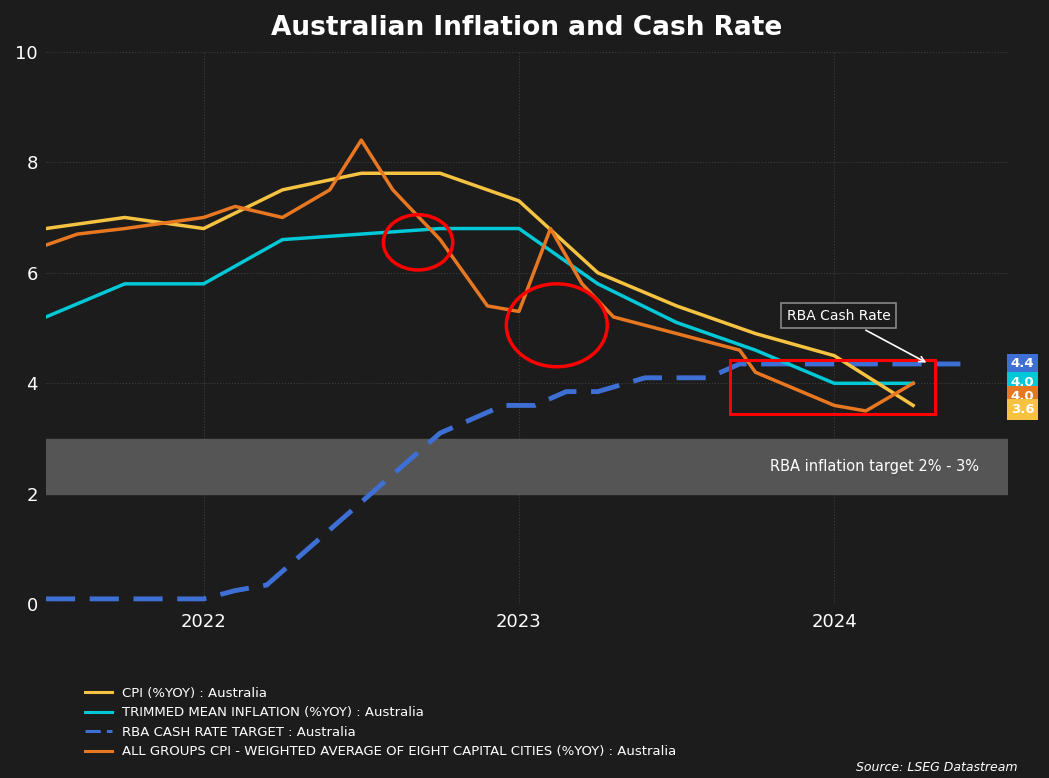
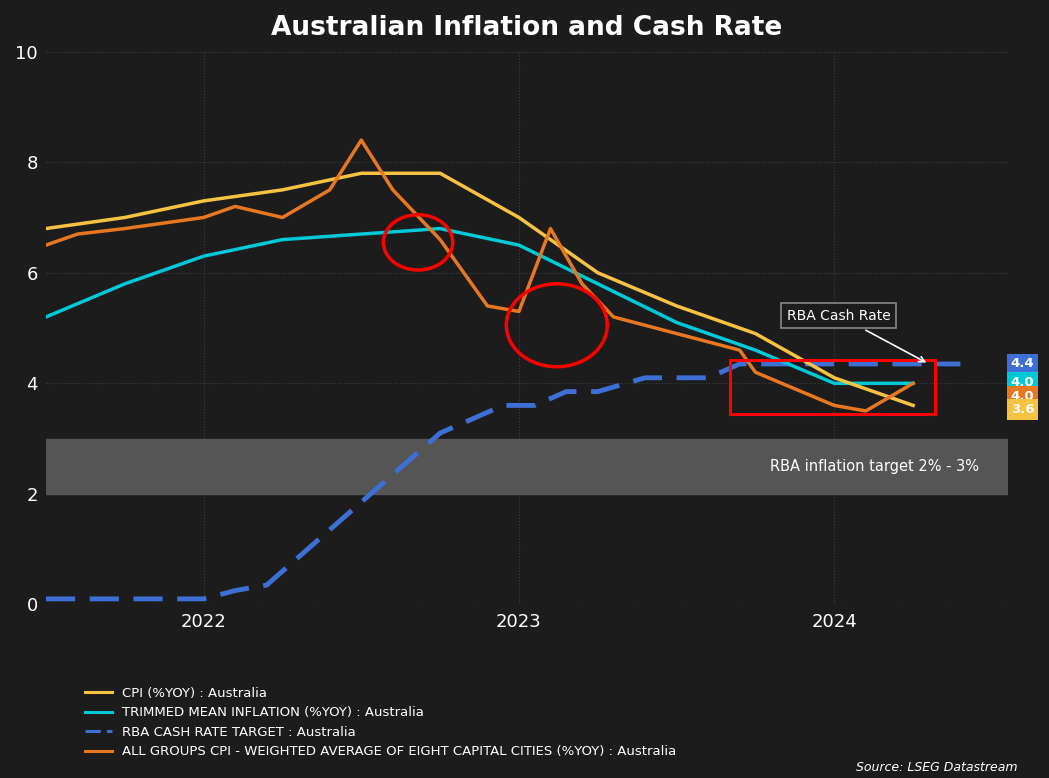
CPI (%YOY) : Australia/2022: 6.8 -> 7.3
TRIMMED MEAN INFLATION (%YOY) : Australia/2022: 5.8 -> 6.3
CPI (%YOY) : Australia/2023: 7.3 -> 7.0
TRIMMED MEAN INFLATION (%YOY) : Australia/2023: 6.8 -> 6.5
CPI (%YOY) : Australia/2024: 4.5 -> 4.1
